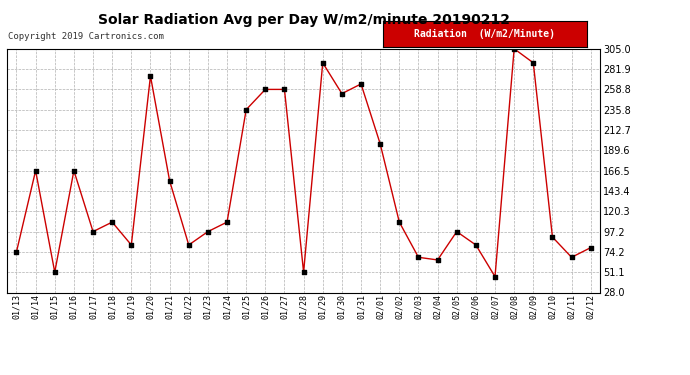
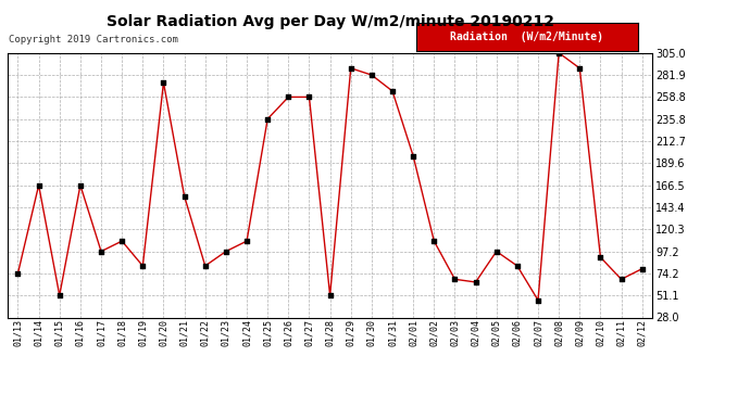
01/30: 254 -> 282
